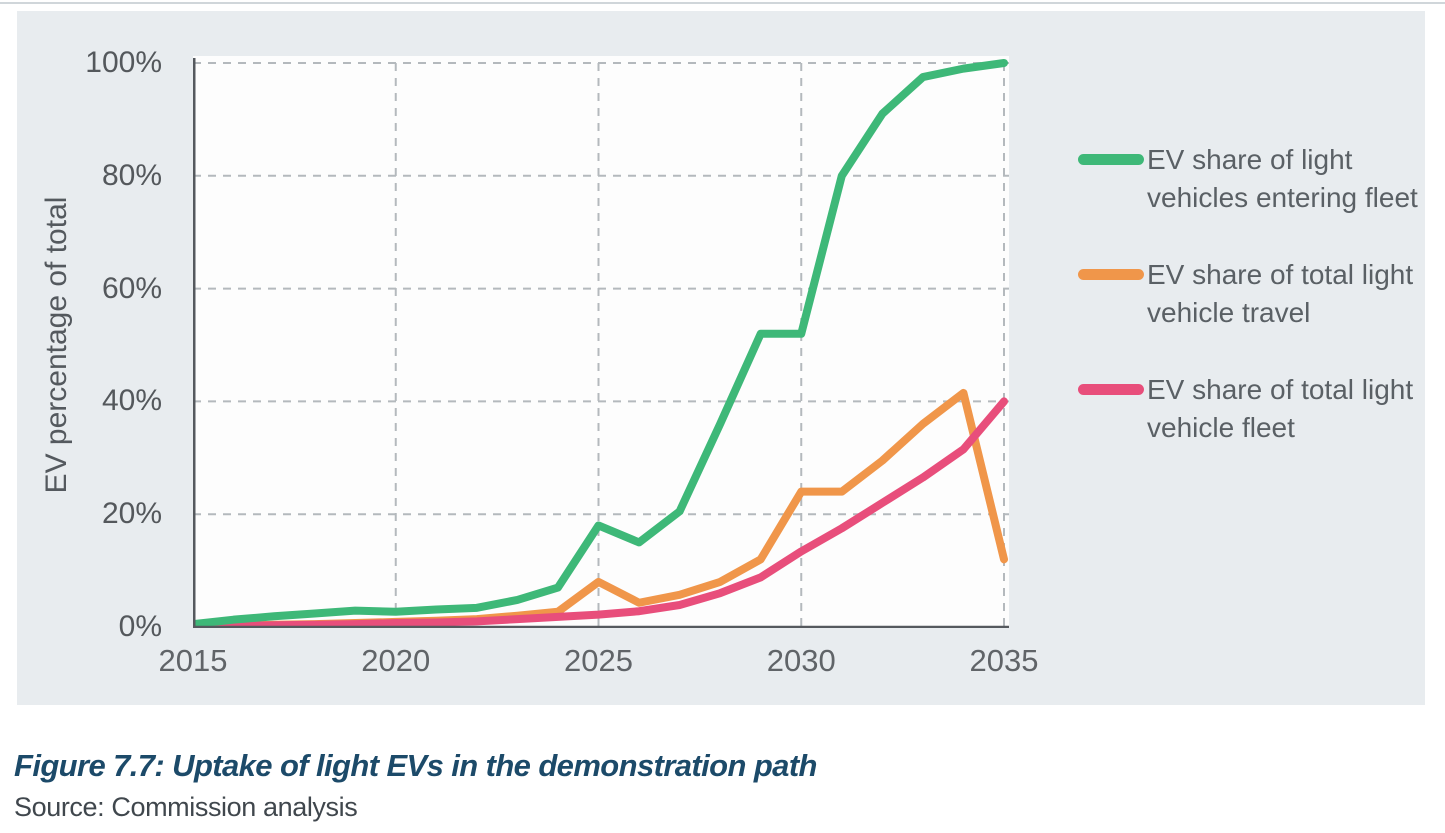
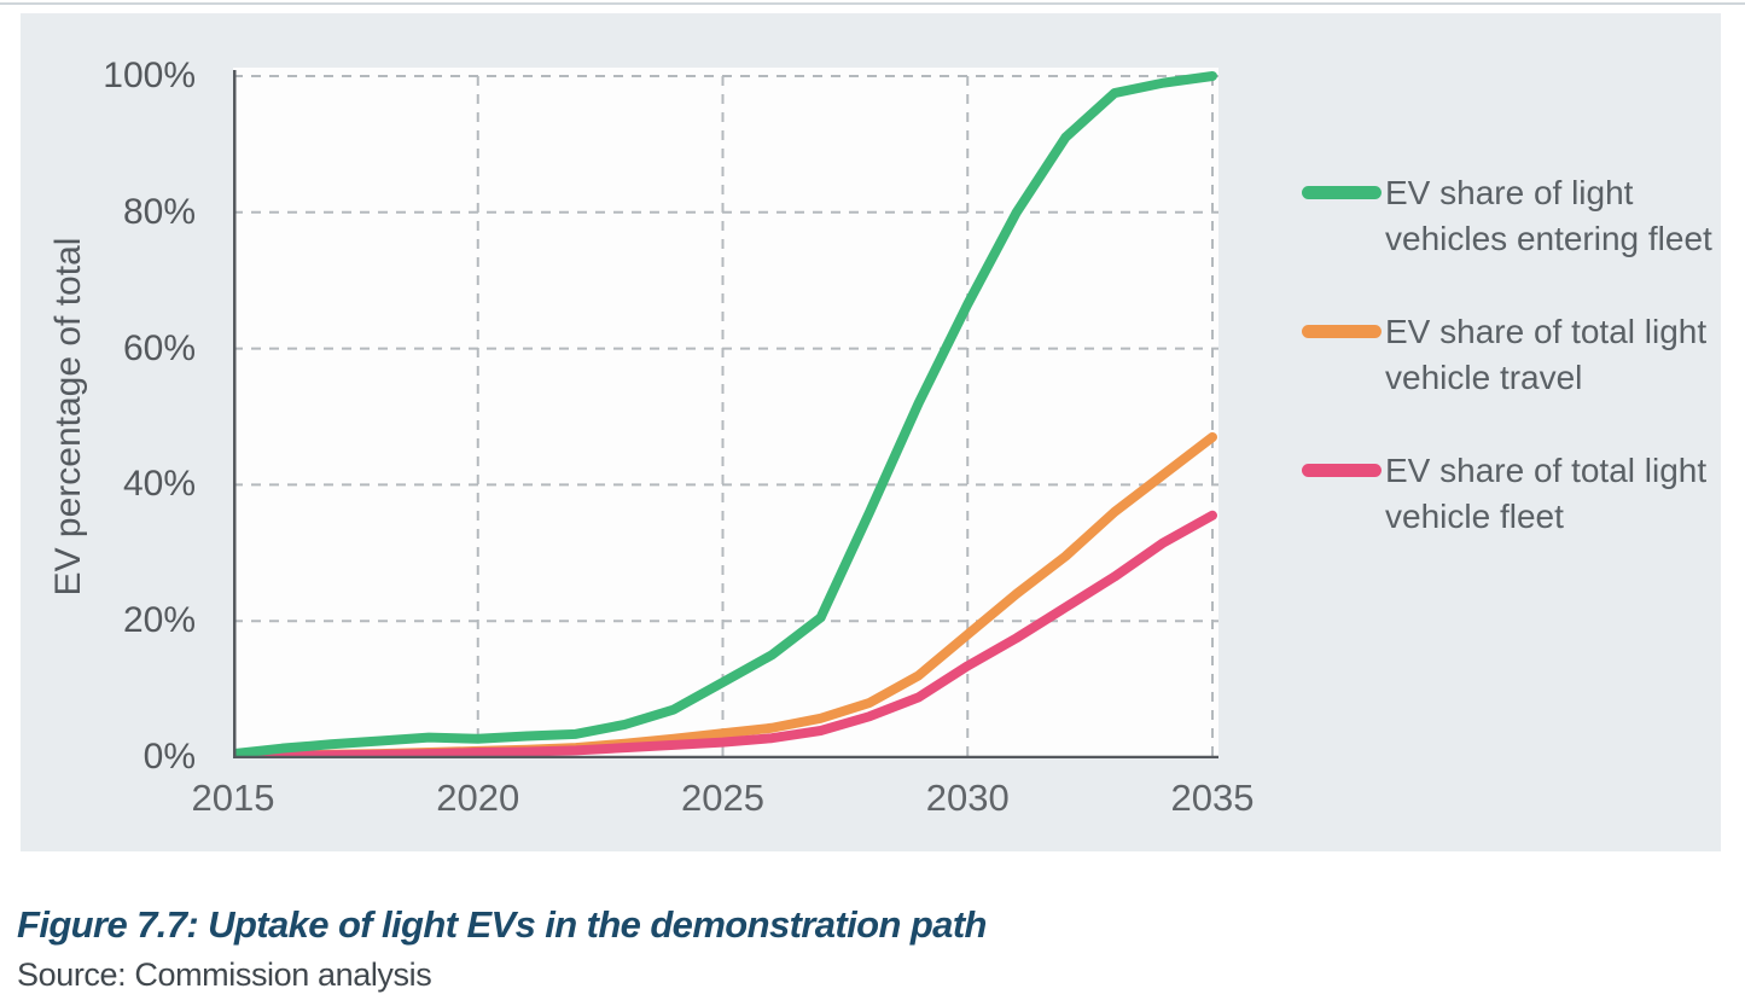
EV share of light vehicles entering fleet/2025: 18% -> 11%
EV share of total light vehicle travel/2025: 8% -> 4%
EV share of light vehicles entering fleet/2030: 52% -> 66%
EV share of total light vehicle travel/2030: 24% -> 18%
EV share of total light vehicle travel/2035: 12% -> 47%
EV share of total light vehicle fleet/2035: 40% -> 36%
